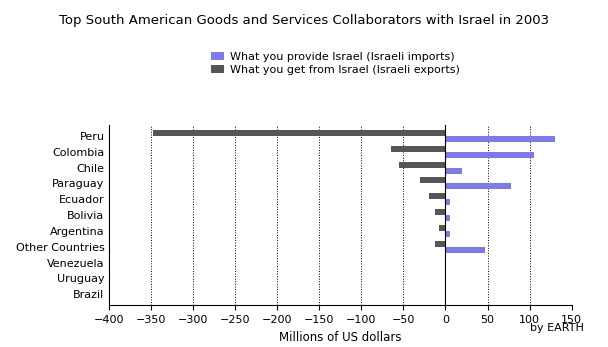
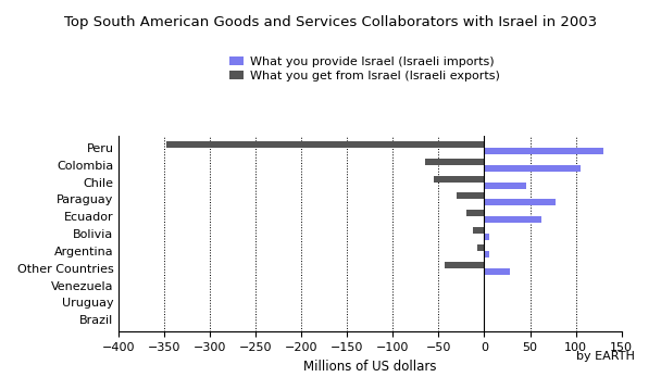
What you provide Israel (Israeli imports)/Chile: 20 -> 46
What you provide Israel (Israeli imports)/Ecuador: 5 -> 62
What you get from Israel (Israeli exports)/Other Countries: -12 -> -44
What you provide Israel (Israeli imports)/Other Countries: 47 -> 28
